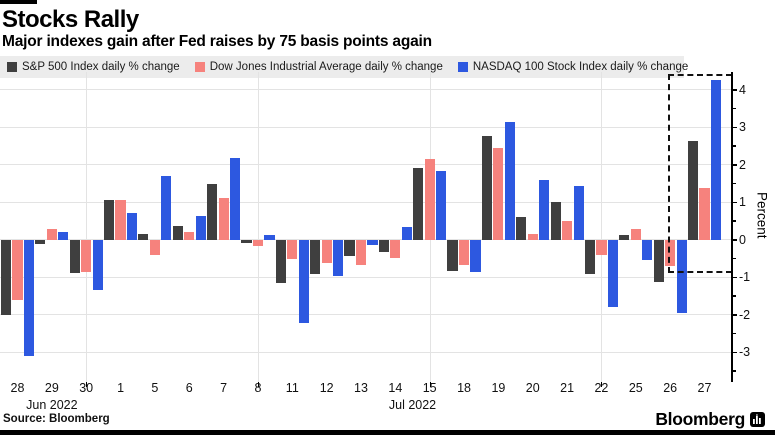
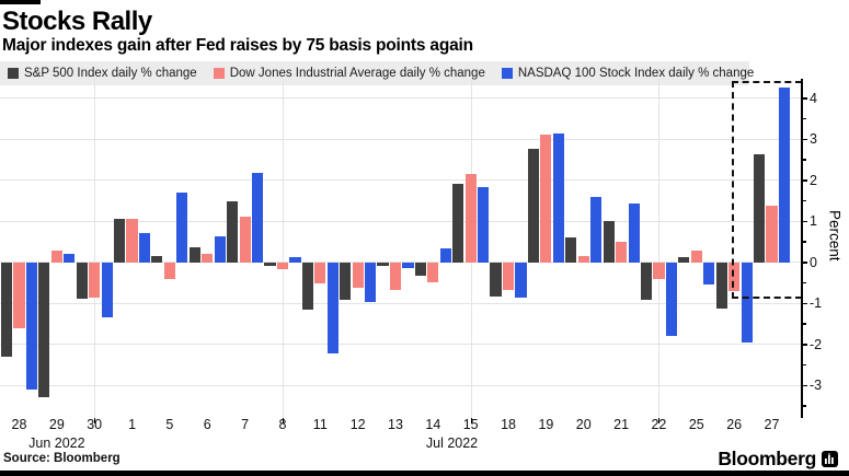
S&P 500 Index daily % change/28: -2.0 -> -2.3
S&P 500 Index daily % change/29: -0.1 -> -3.3
S&P 500 Index daily % change/13: -0.5 -> -0.1
Dow Jones Industrial Average daily % change/19: 2.4 -> 3.1
